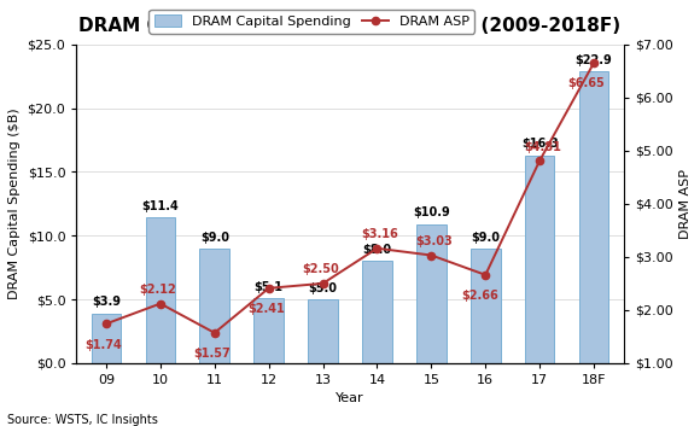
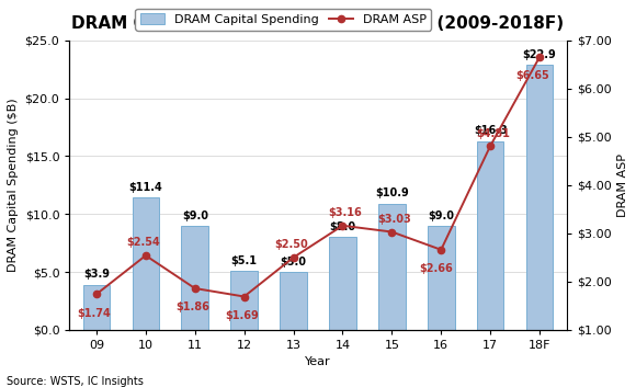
DRAM ASP/10: $2.12 -> $2.54
DRAM ASP/11: $1.57 -> $1.86
DRAM ASP/12: $2.41 -> $1.69
